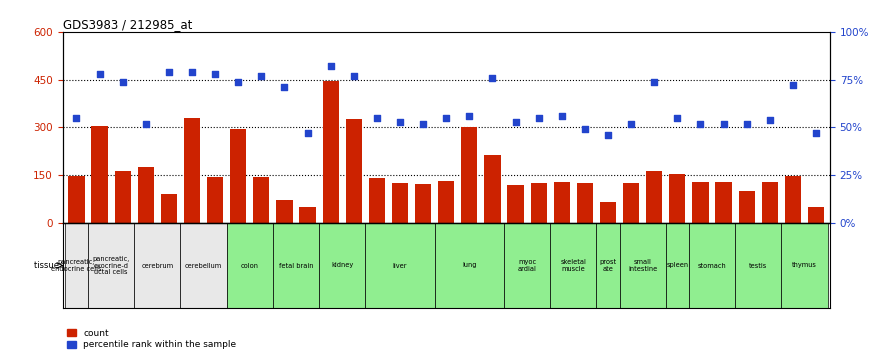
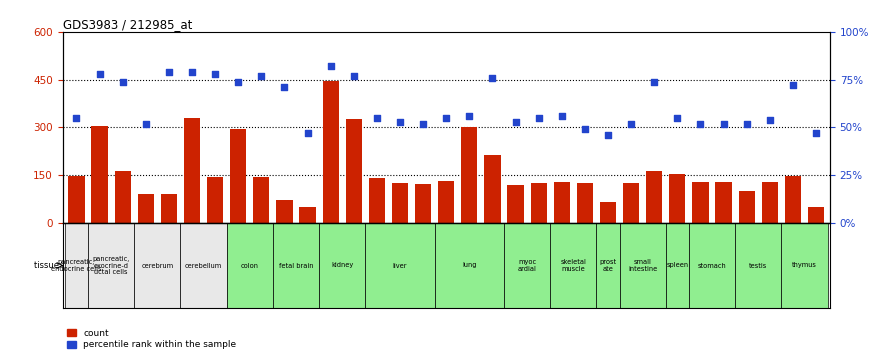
count/GSM764170: 175 -> 92
